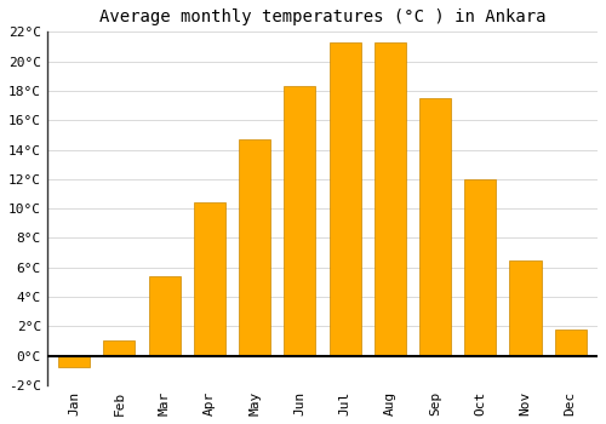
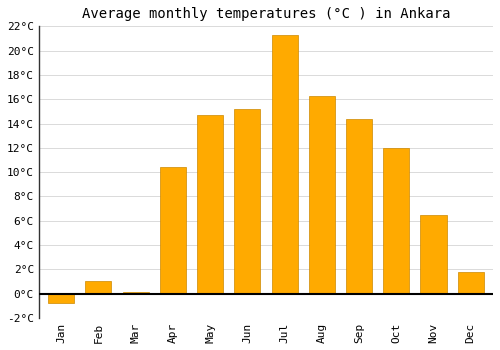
Mar: 5.4°C -> 0.1°C
Jun: 18.3°C -> 15.2°C
Aug: 21.3°C -> 16.3°C
Sep: 17.5°C -> 14.4°C
